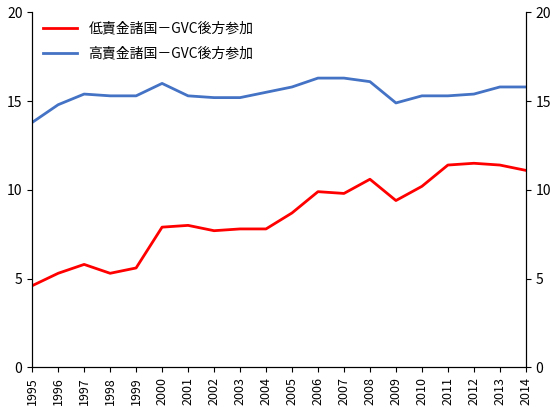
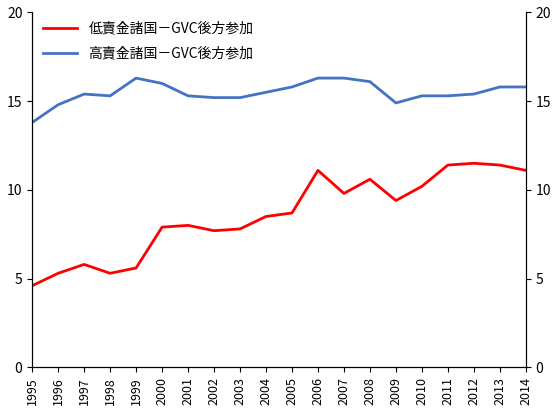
高賣金諸国－GVC後方参加/1999: 15.3 -> 16.3
低賣金諸国－GVC後方参加/2004: 7.8 -> 8.5
低賣金諸国－GVC後方参加/2006: 9.9 -> 11.1
